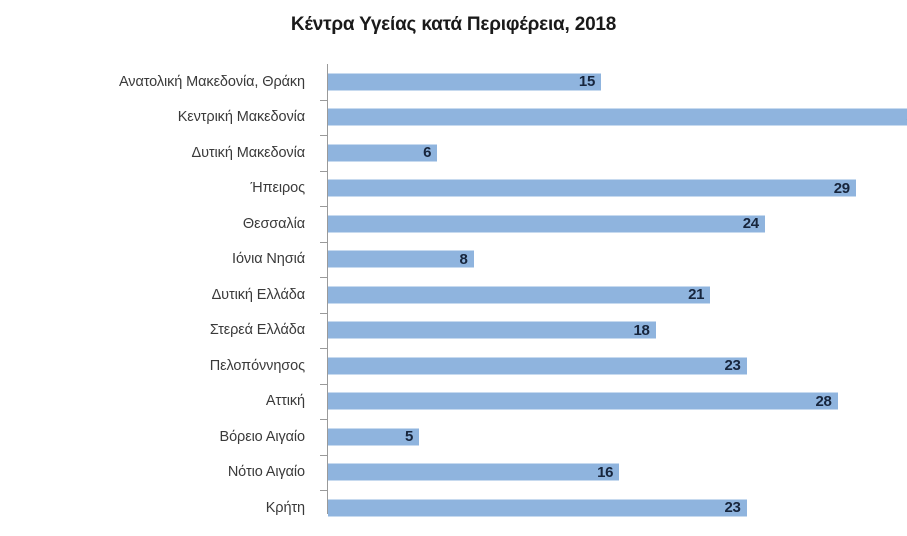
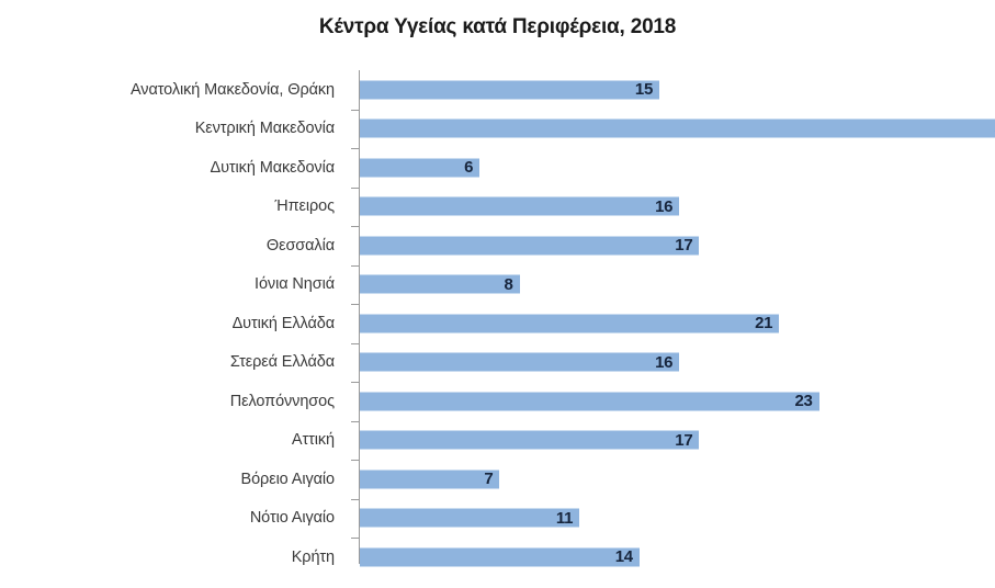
Ήπειρος: 29 -> 16
Θεσσαλία: 24 -> 17
Στερεά Ελλάδα: 18 -> 16
Αττική: 28 -> 17
Βόρειο Αιγαίο: 5 -> 7
Νότιο Αιγαίο: 16 -> 11
Κρήτη: 23 -> 14
